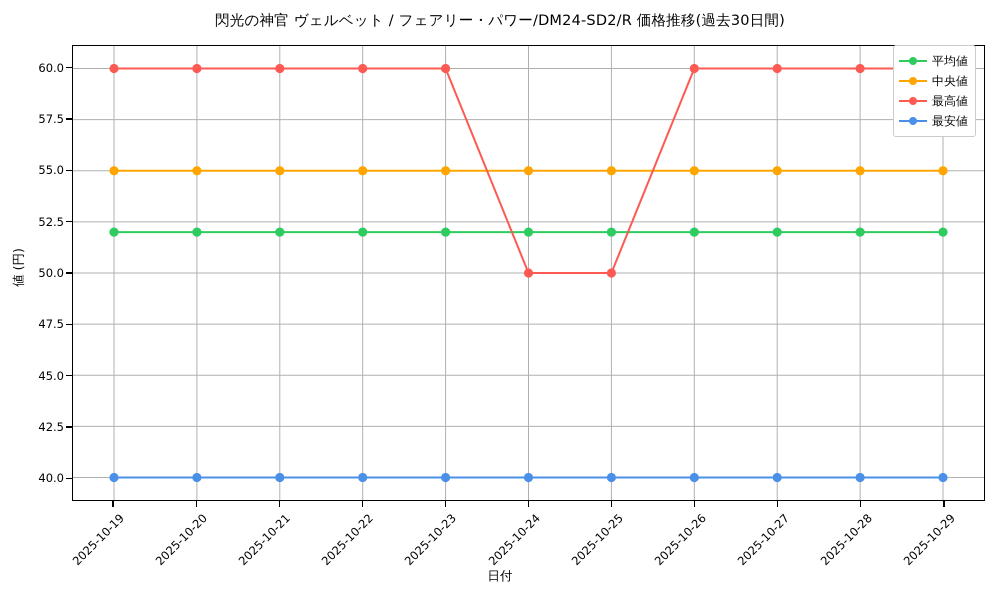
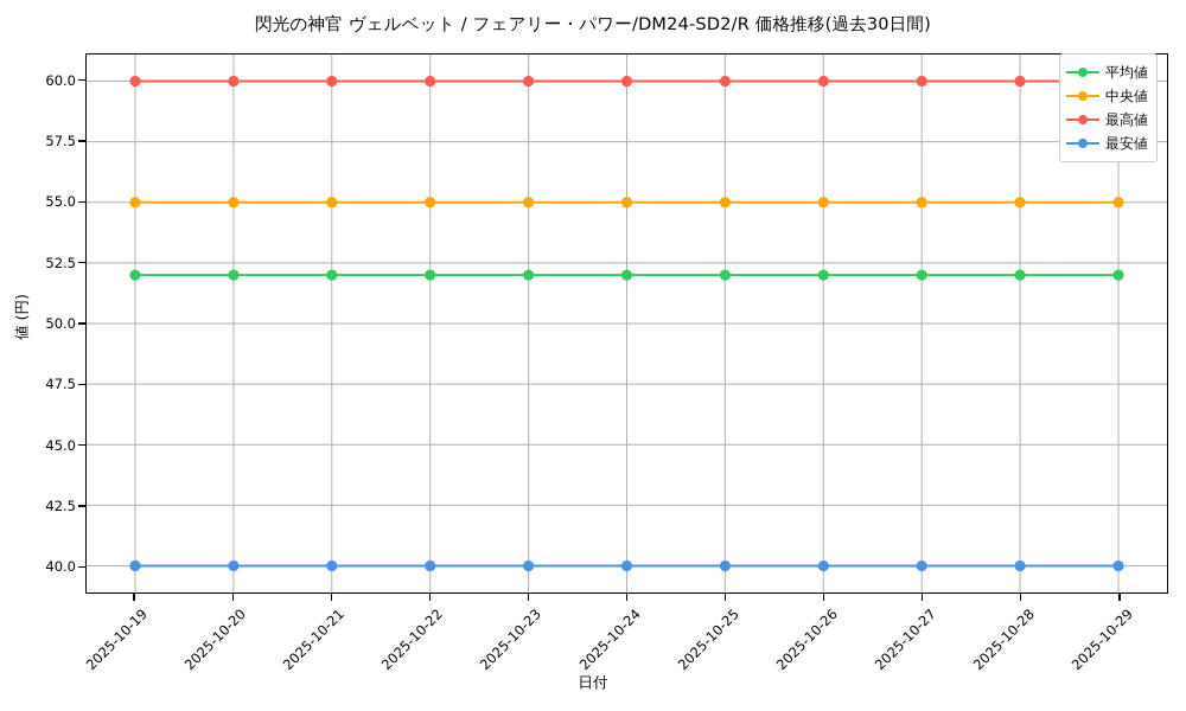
最高値/2025-10-24: 50 -> 60
最高値/2025-10-25: 50 -> 60
